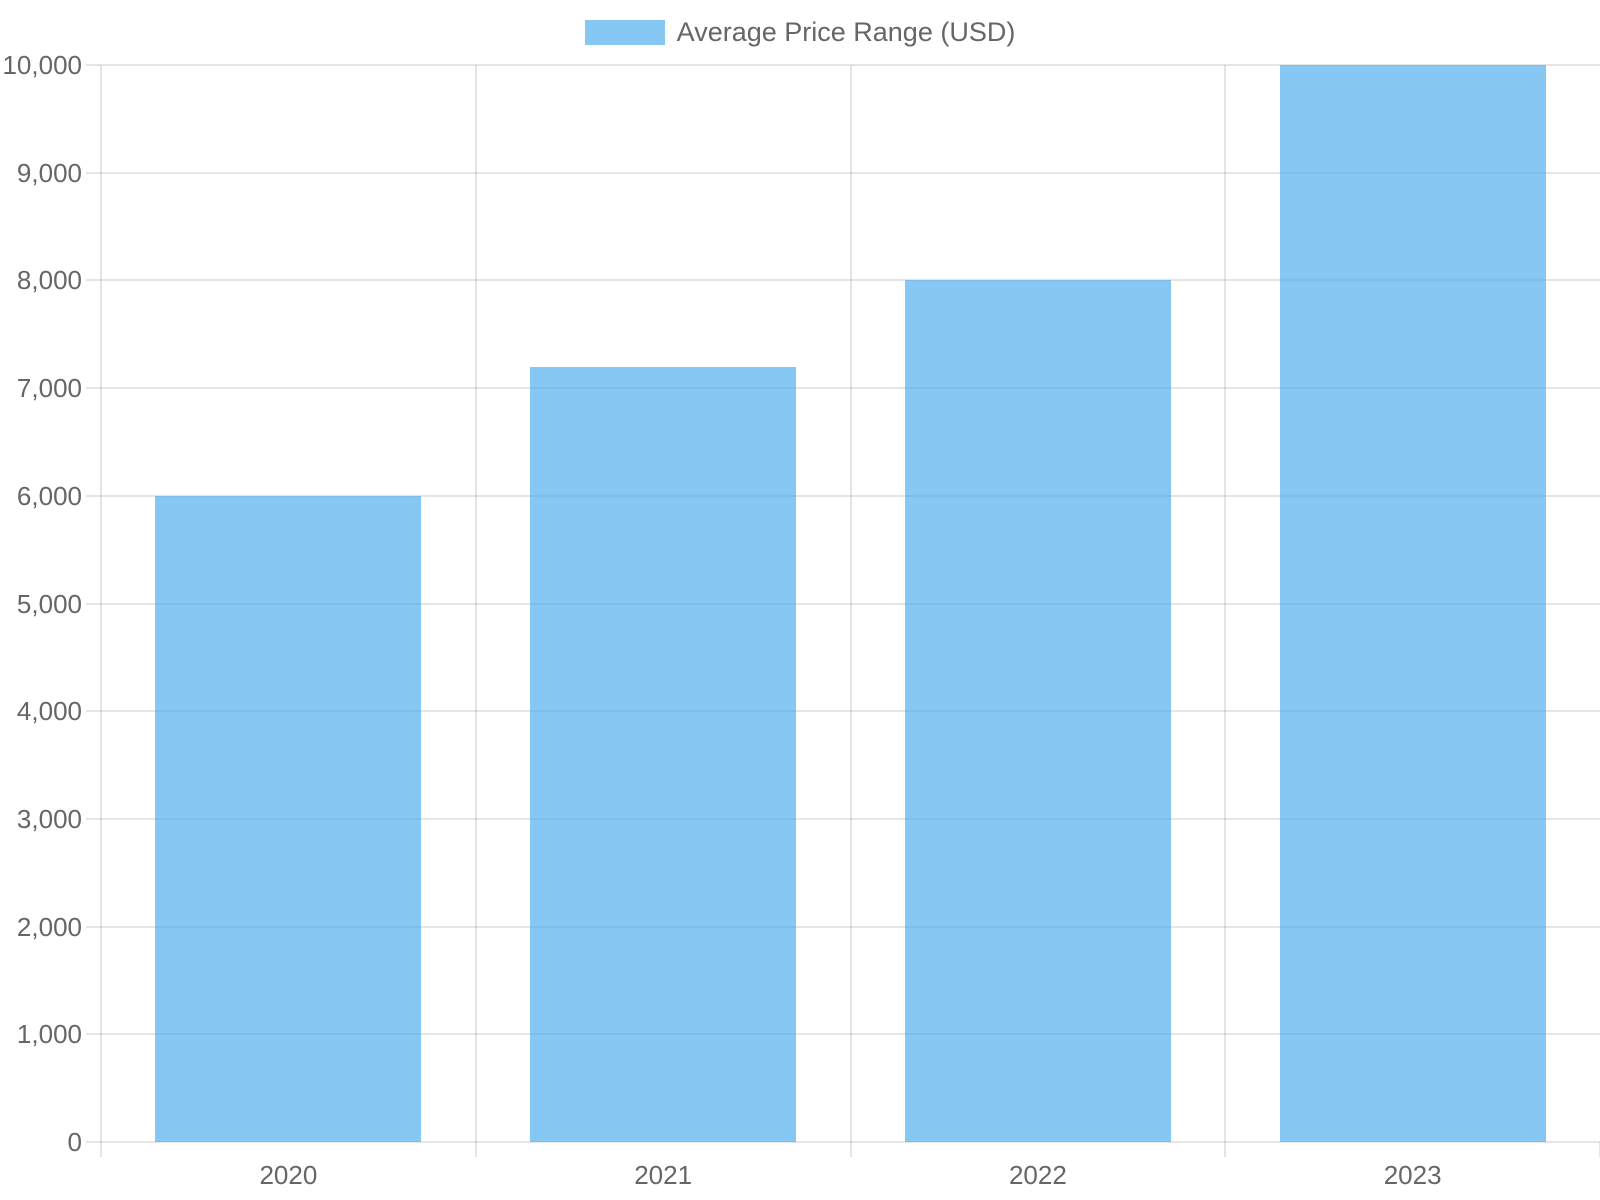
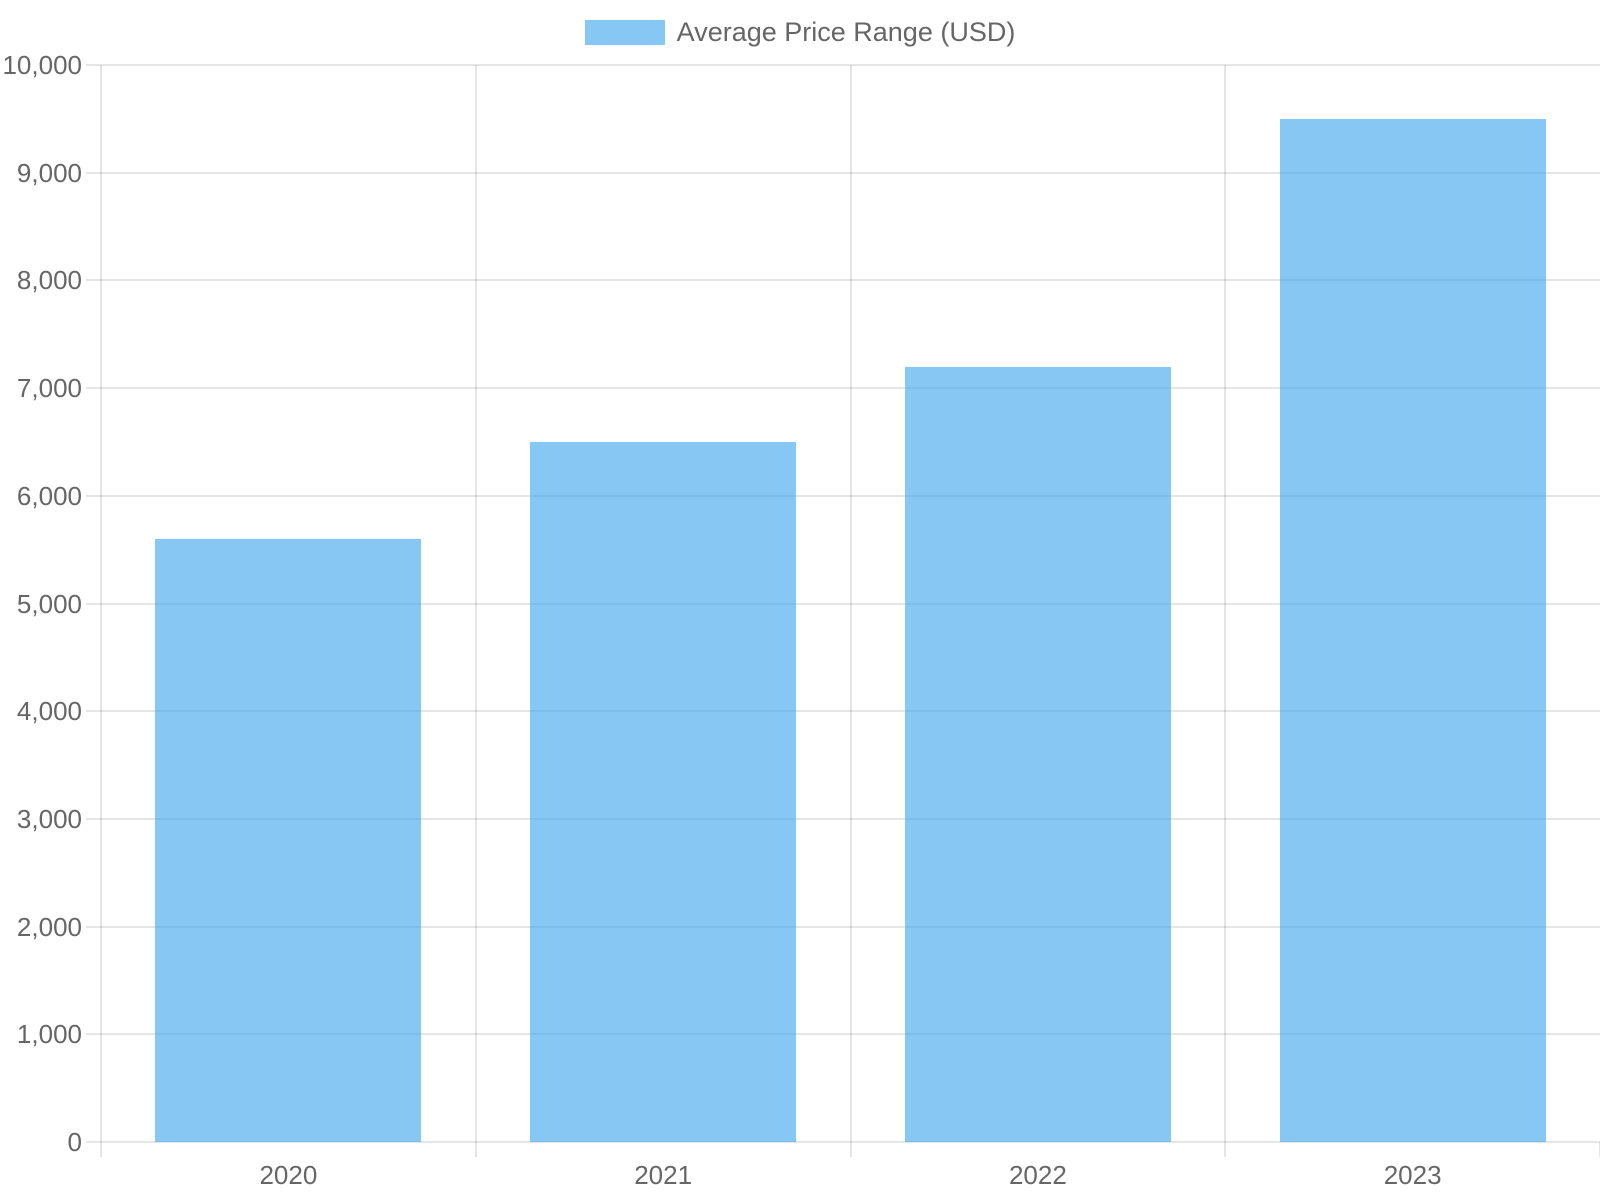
2020: 6000 -> 5600
2021: 7200 -> 6500
2022: 8000 -> 7200
2023: 10000 -> 9500
